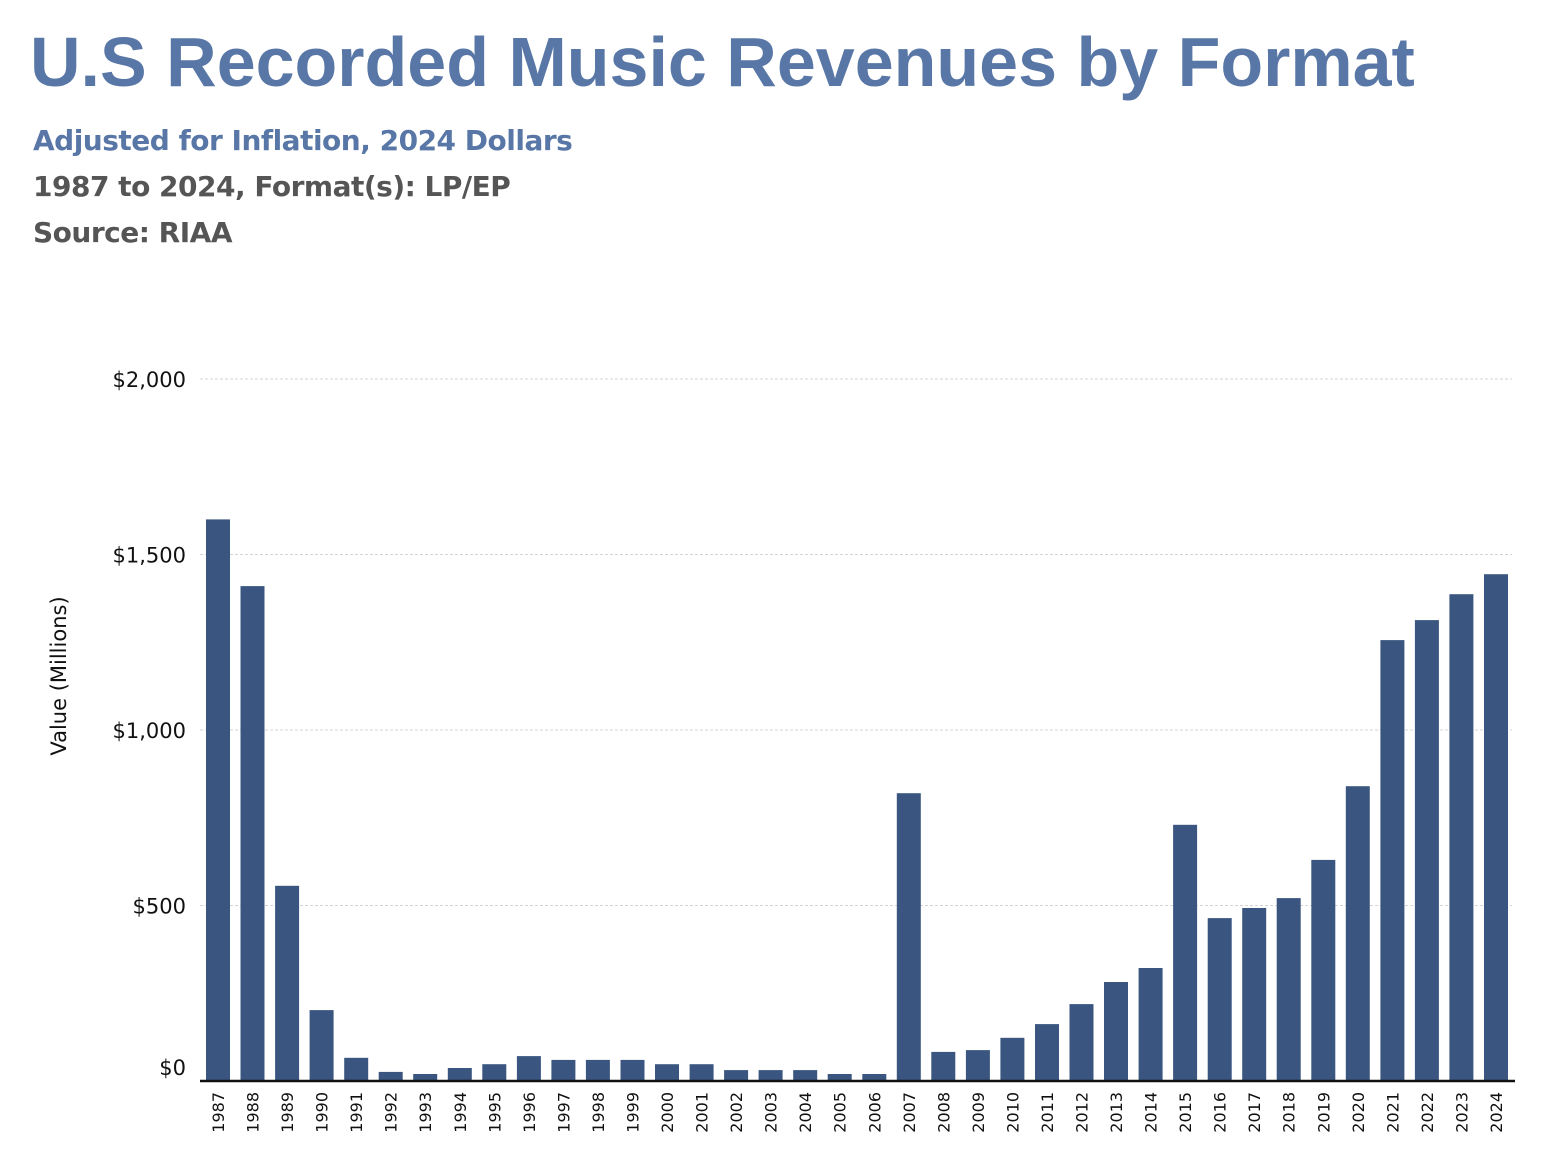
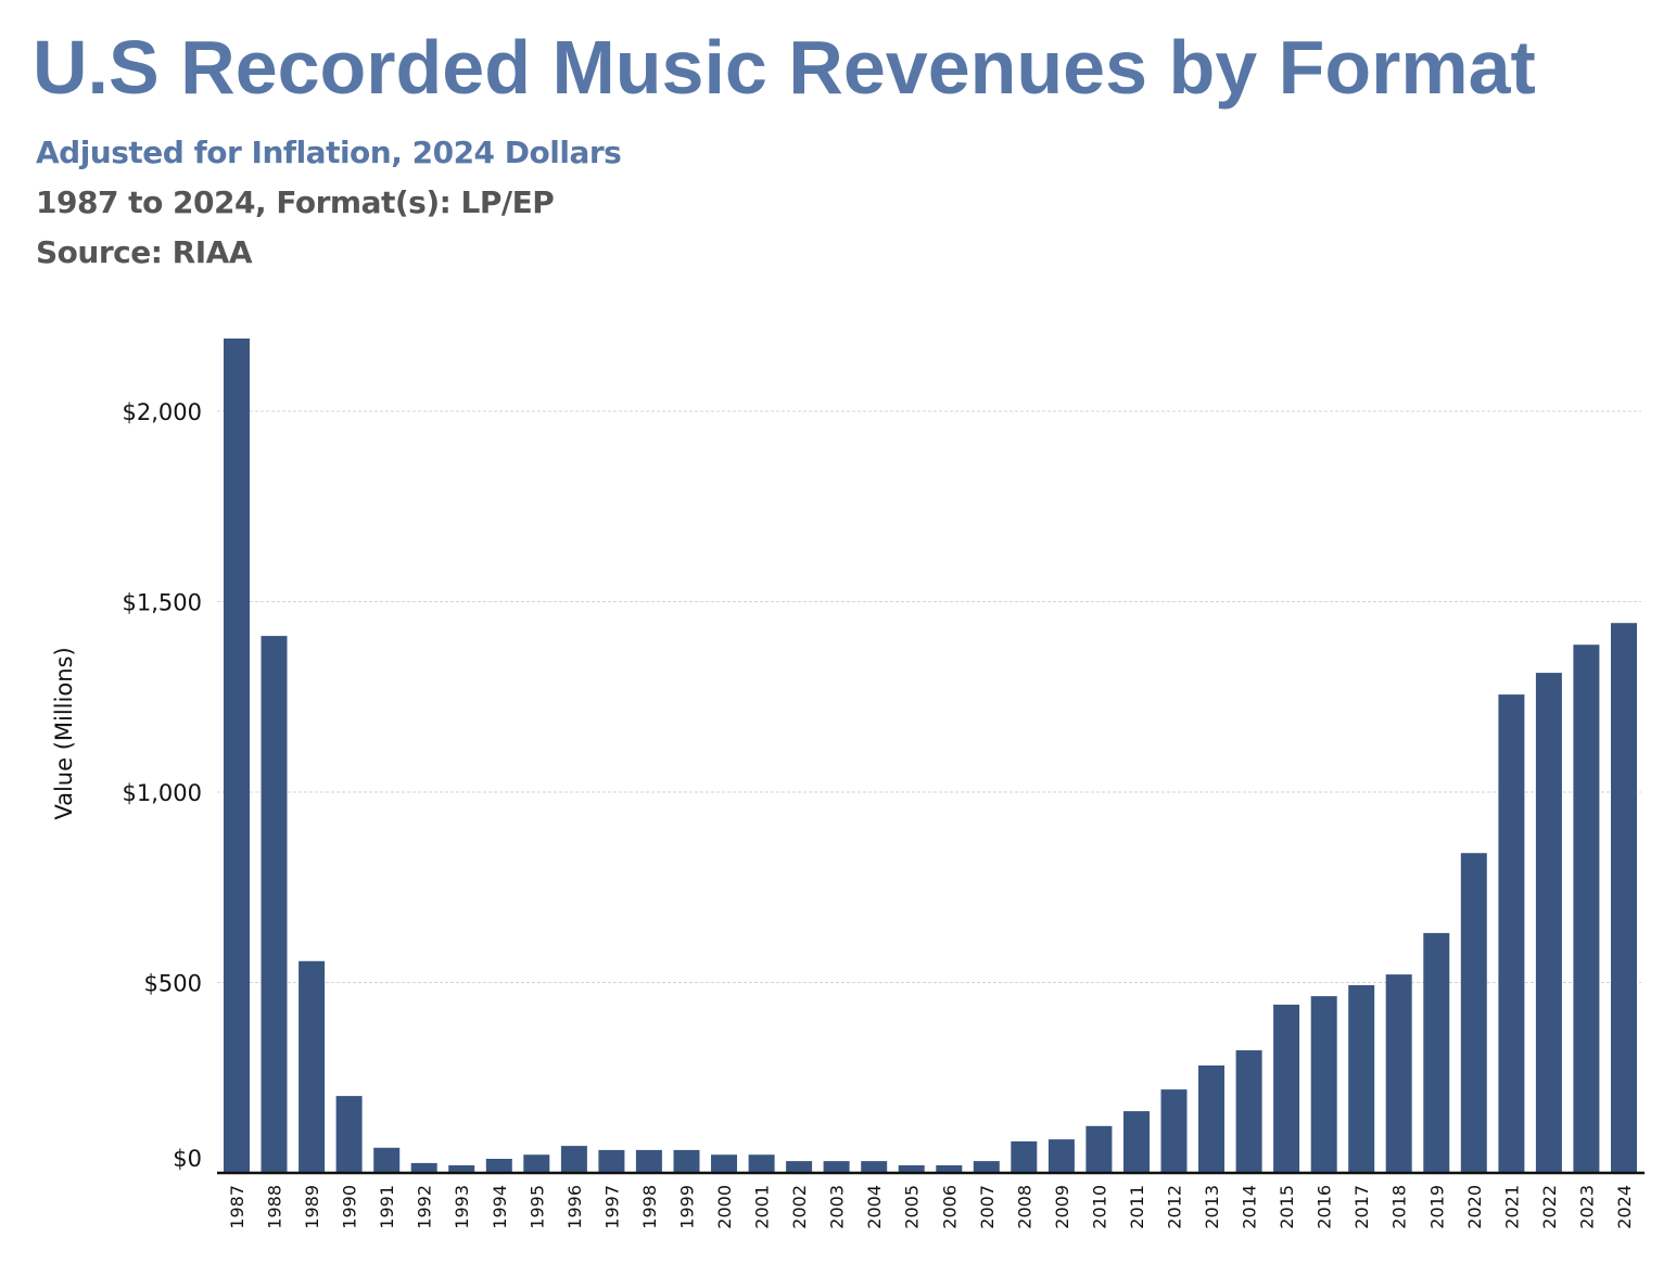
1987: $1600 -> $2190
2007: $820 -> $30
2015: $730 -> $440
